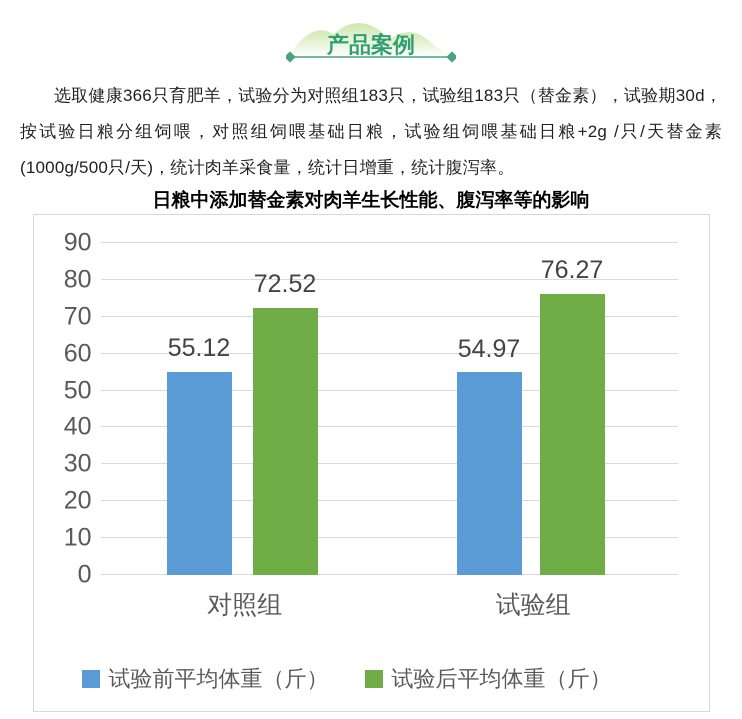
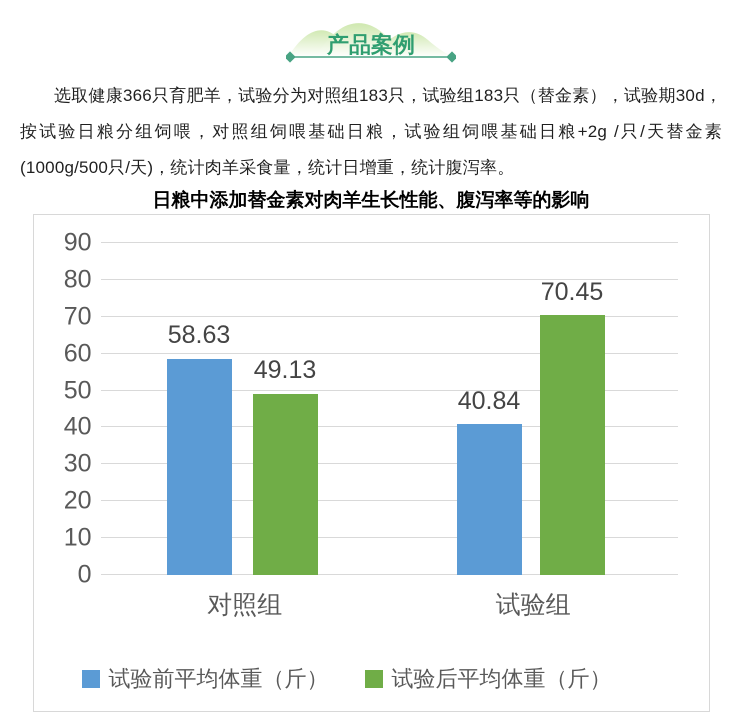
试验前平均体重（斤）/对照组: 55.12 -> 58.63
试验后平均体重（斤）/对照组: 72.52 -> 49.13
试验前平均体重（斤）/试验组: 54.97 -> 40.84
试验后平均体重（斤）/试验组: 76.27 -> 70.45
